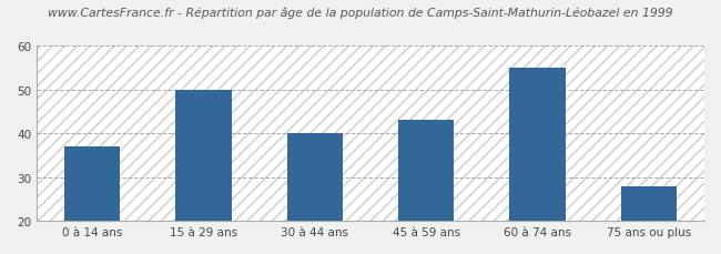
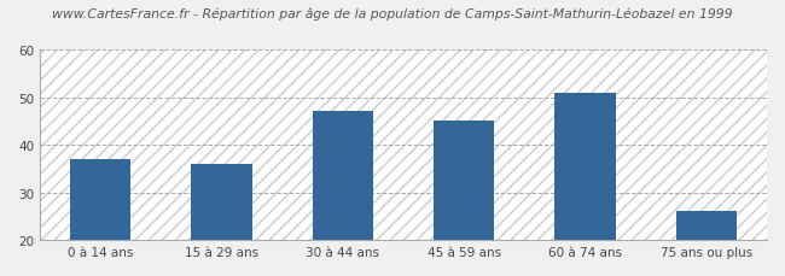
15 à 29 ans: 50 -> 36
30 à 44 ans: 40 -> 47
45 à 59 ans: 43 -> 45
60 à 74 ans: 55 -> 51
75 ans ou plus: 28 -> 26
